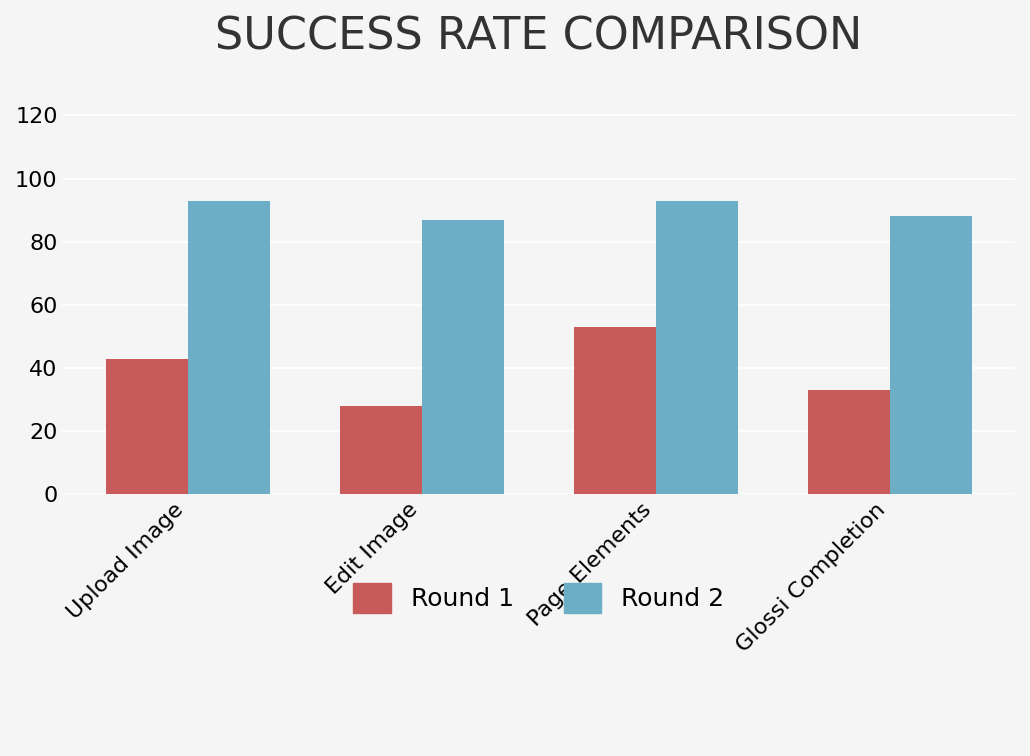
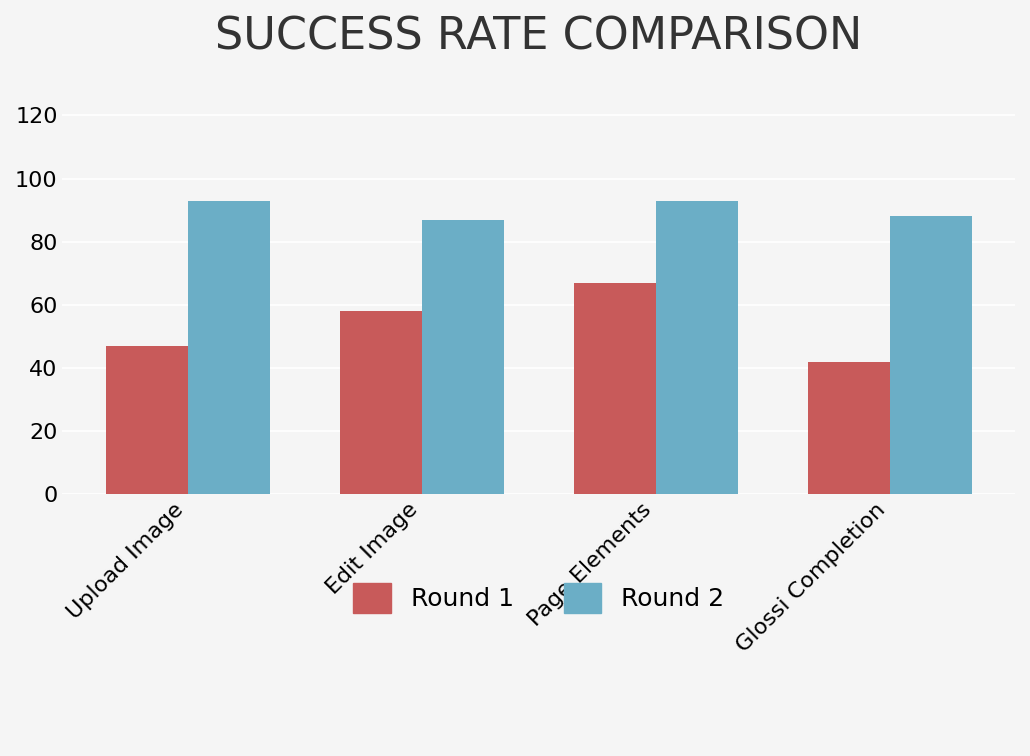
Round 1/Upload Image: 43 -> 47
Round 1/Edit Image: 28 -> 58
Round 1/Page Elements: 53 -> 67
Round 1/Glossi Completion: 33 -> 42
